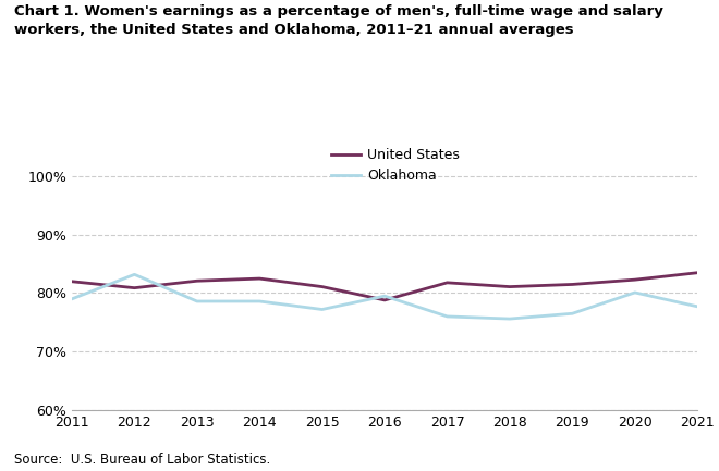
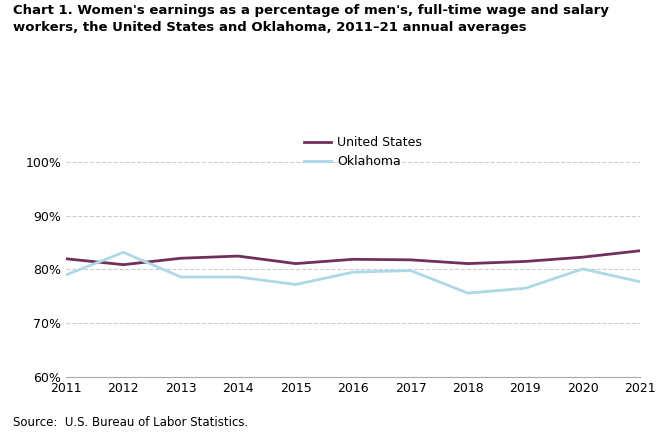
United States/2016: 78.8% -> 81.9%
Oklahoma/2017: 76.0% -> 79.8%
